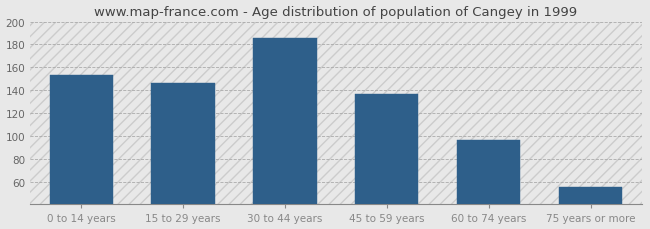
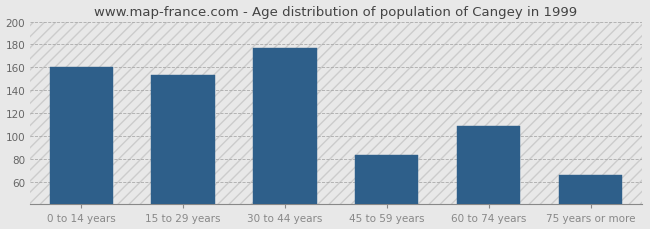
0 to 14 years: 153 -> 160
15 to 29 years: 146 -> 153
30 to 44 years: 186 -> 177
45 to 59 years: 137 -> 83
60 to 74 years: 96 -> 109
75 years or more: 55 -> 66
